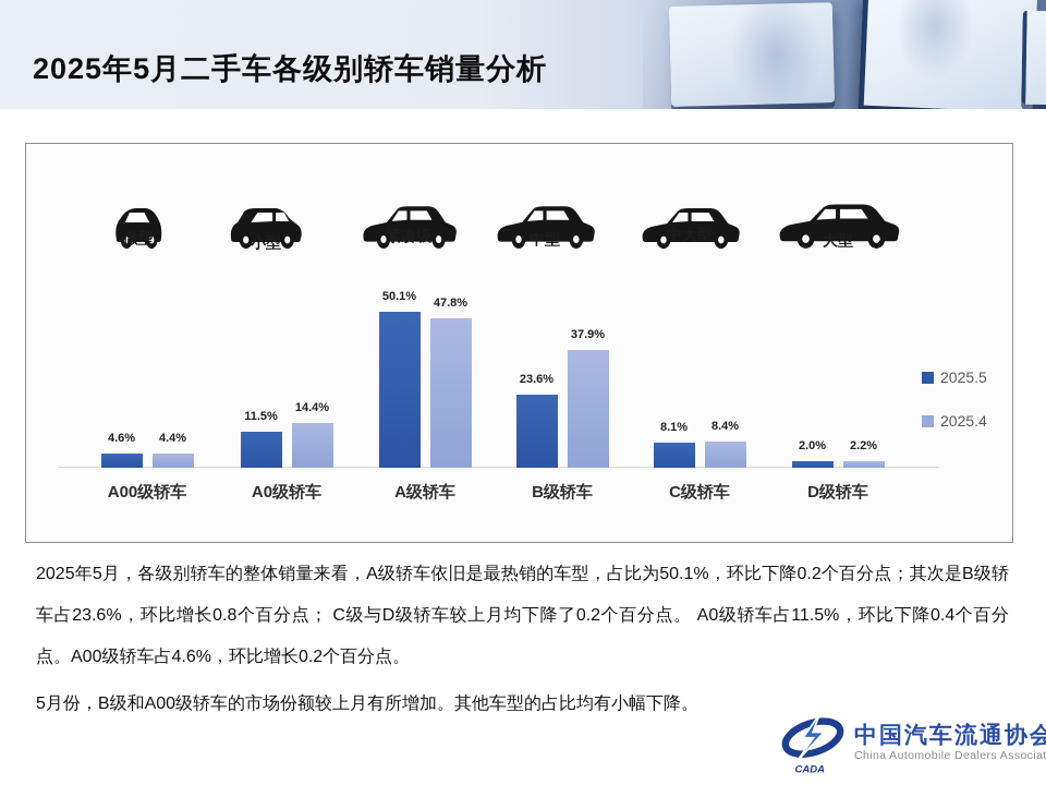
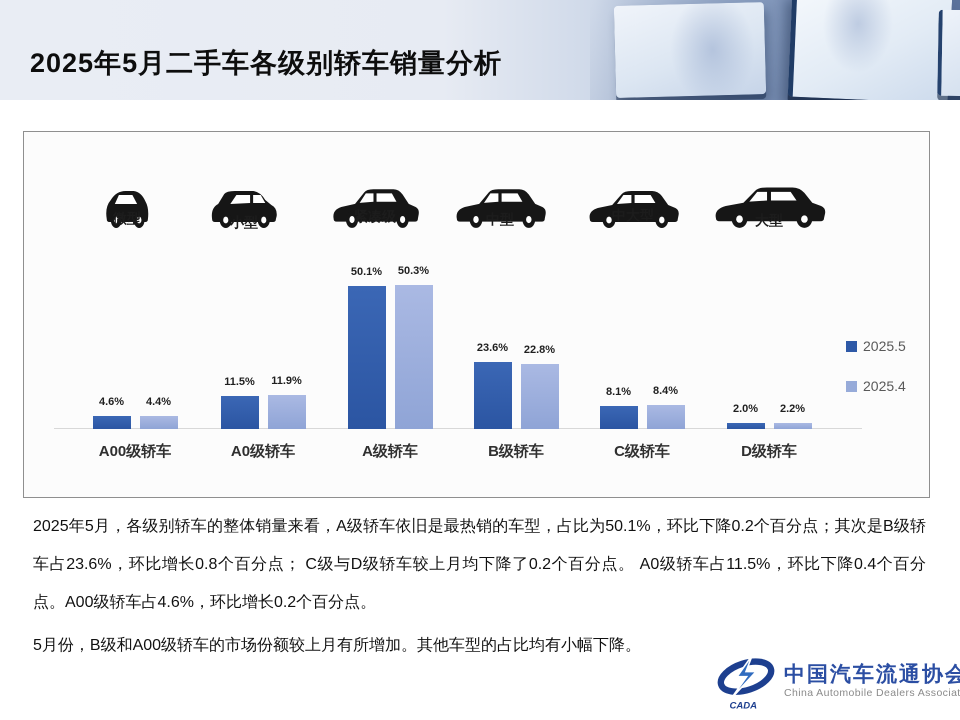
2025.4/A0级轿车: 14.4% -> 11.9%
2025.4/A级轿车: 47.8% -> 50.3%
2025.4/B级轿车: 37.9% -> 22.8%
